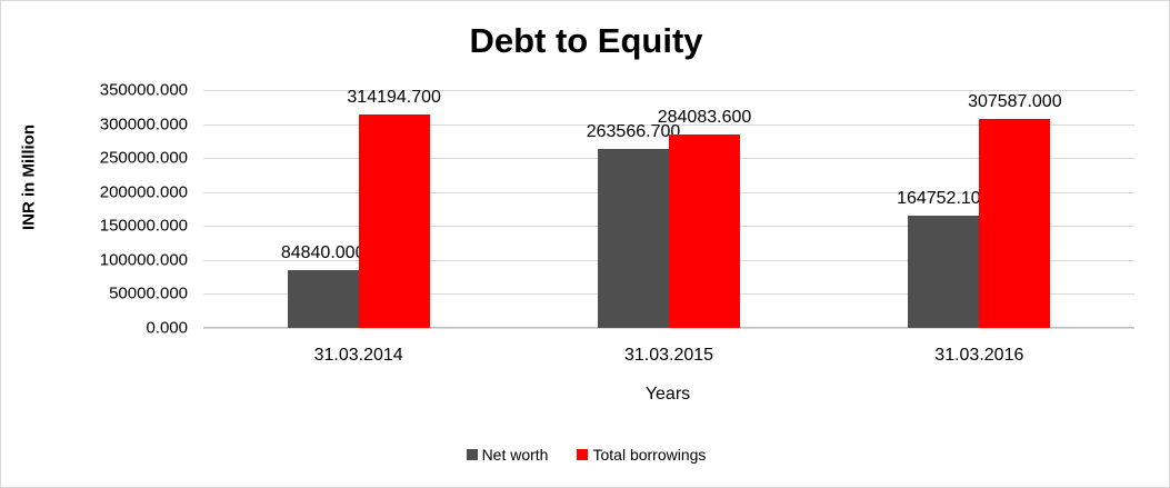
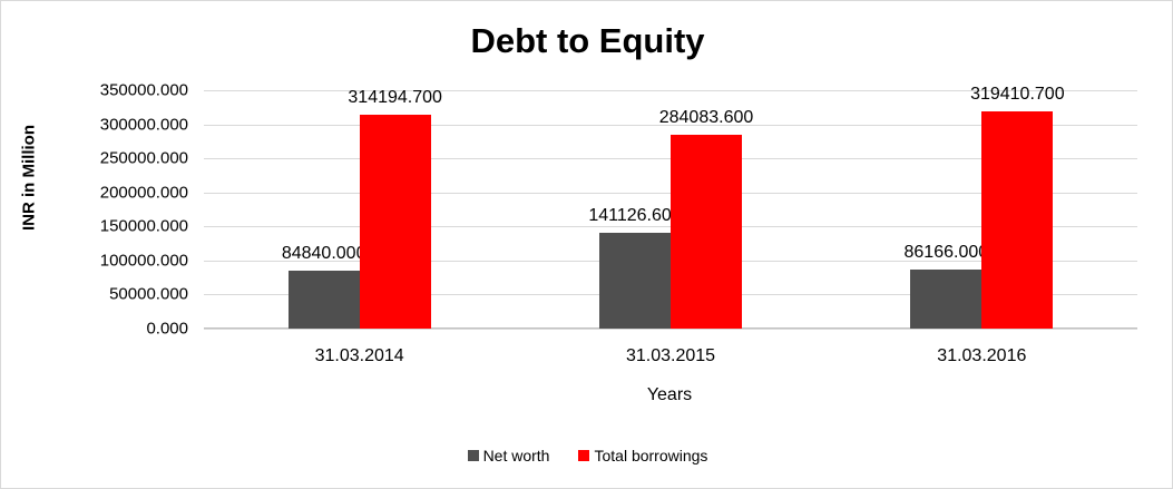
Net worth/31.03.2015: 263566.700 -> 141126.600
Net worth/31.03.2016: 164752.100 -> 86166.000
Total borrowings/31.03.2016: 307587.000 -> 319410.700
